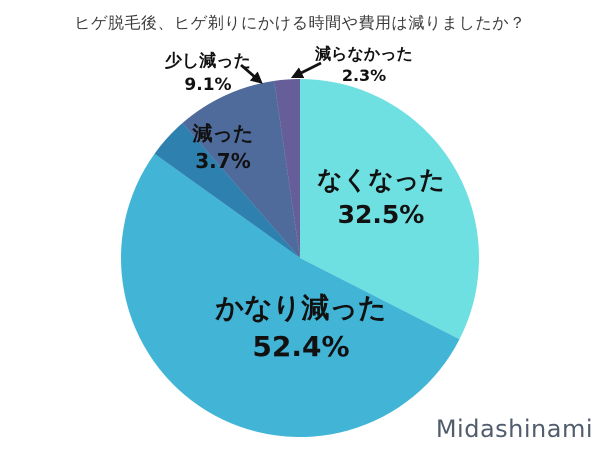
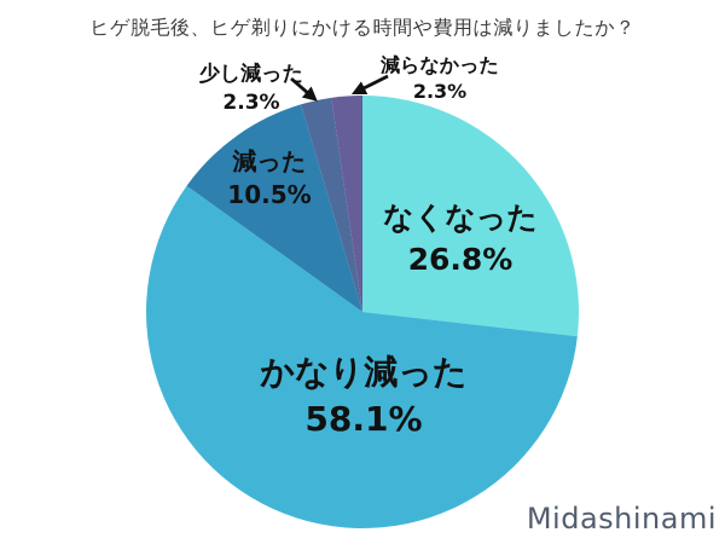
なくなった: 32.5% -> 26.8%
かなり減った: 52.4% -> 58.1%
減った: 3.7% -> 10.5%
少し減った: 9.1% -> 2.3%
